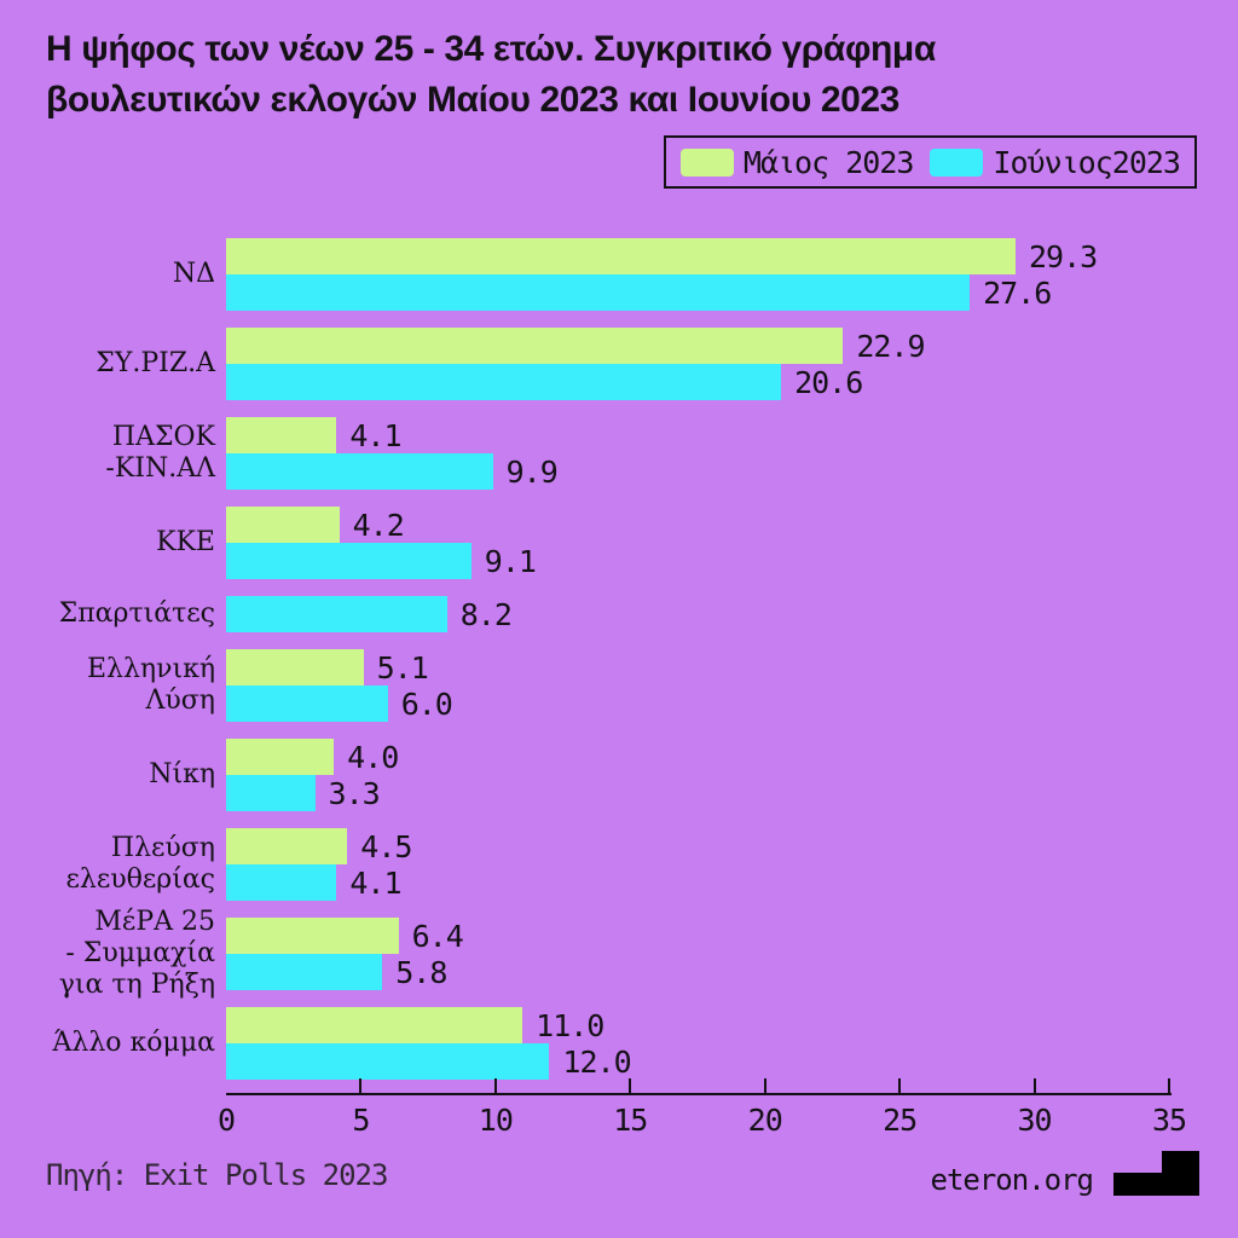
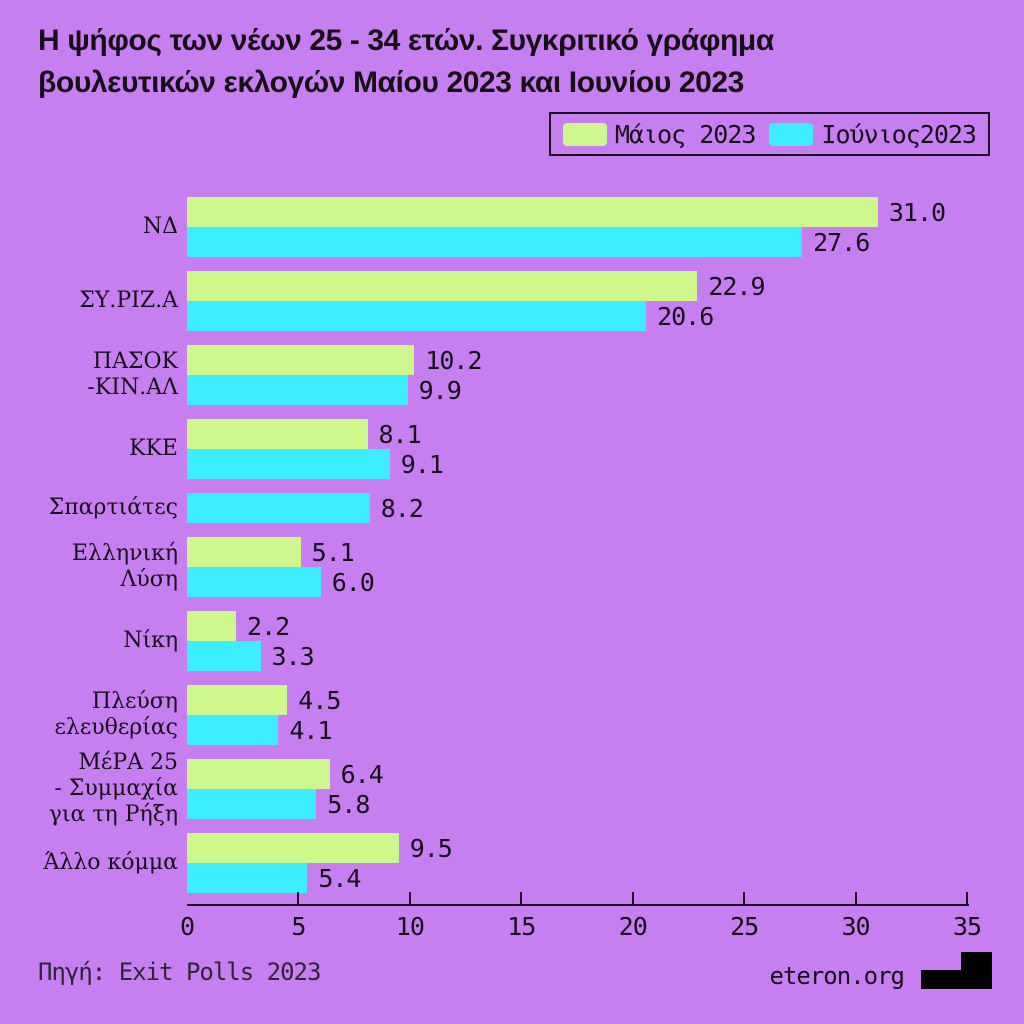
Μάιος 2023/ΝΔ: 29.3 -> 31.0
Μάιος 2023/ΠΑΣΟΚ -ΚΙΝ.ΑΛ: 4.1 -> 10.2
Μάιος 2023/ΚΚΕ: 4.2 -> 8.1
Μάιος 2023/Νίκη: 4.0 -> 2.2
Μάιος 2023/Άλλο κόμμα: 11.0 -> 9.5
Ιούνιος2023/Άλλο κόμμα: 12.0 -> 5.4
